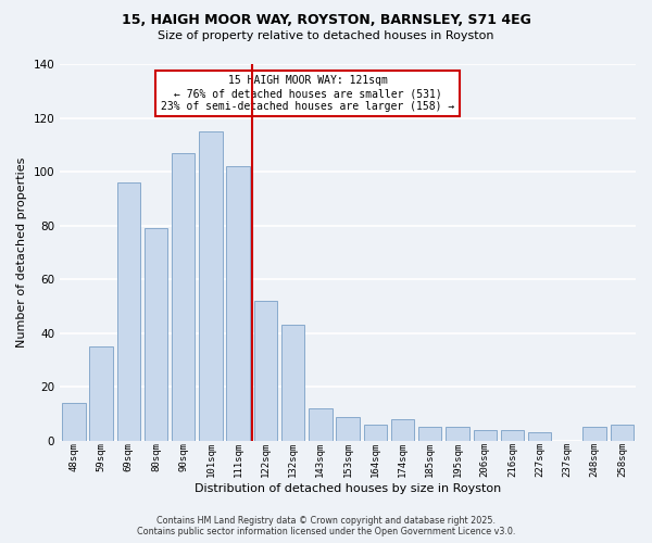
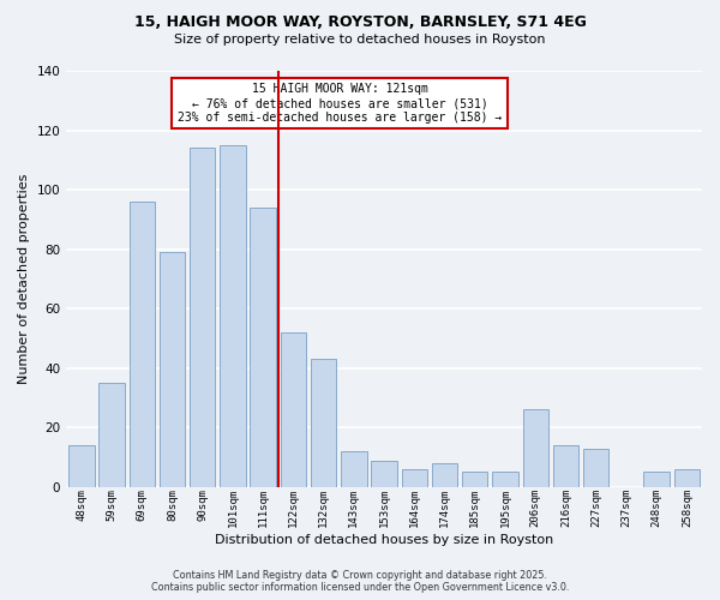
90sqm: 107 -> 114
111sqm: 102 -> 94
206sqm: 4 -> 26
216sqm: 4 -> 14
227sqm: 3 -> 13
